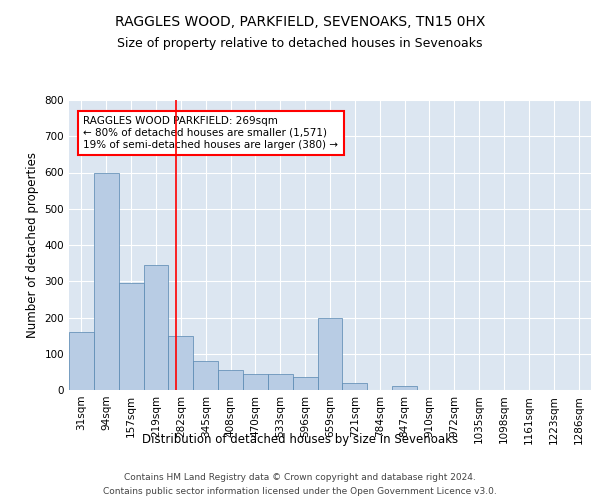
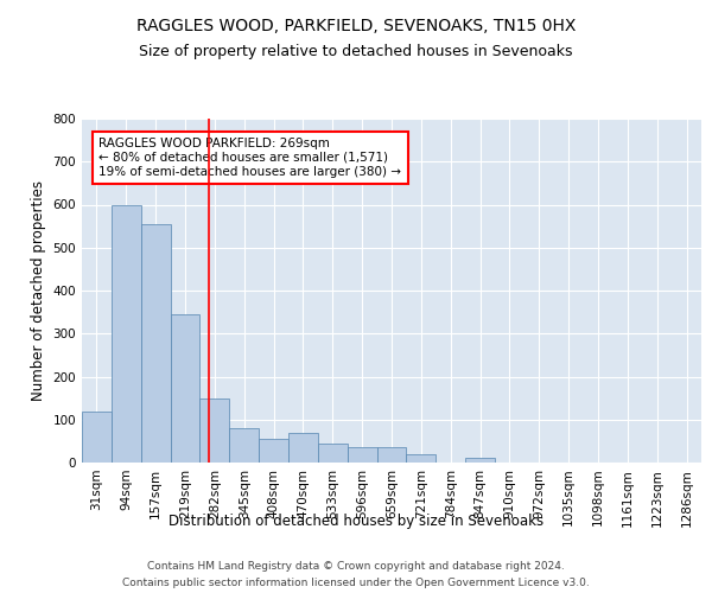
31sqm: 160 -> 120
157sqm: 295 -> 555
470sqm: 45 -> 70
659sqm: 200 -> 35
